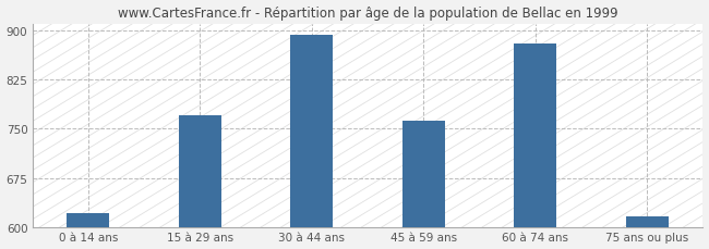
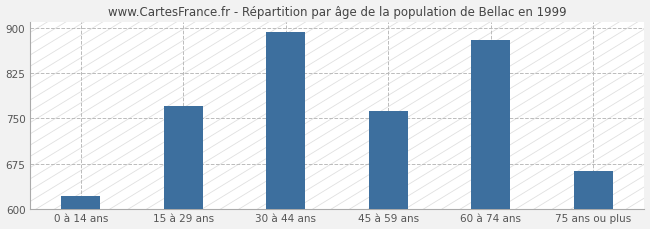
75 ans ou plus: 617 -> 664
